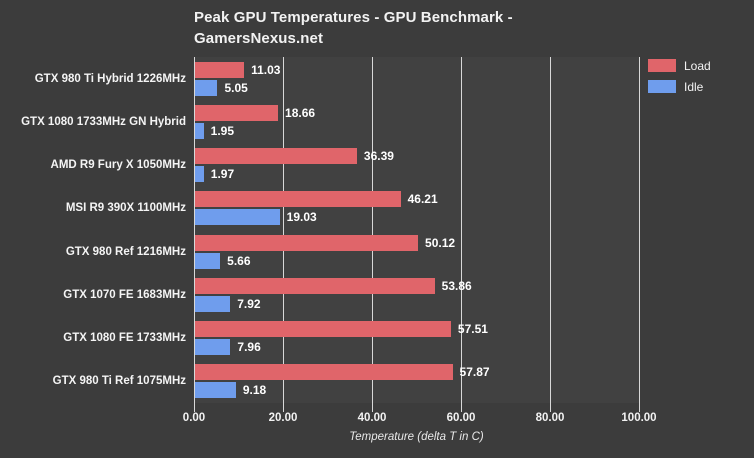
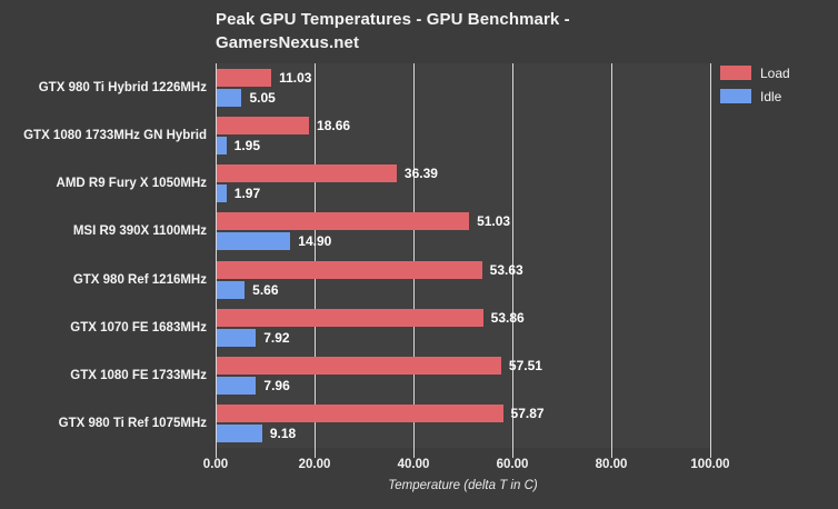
Load/MSI R9 390X 1100MHz: 46.21 -> 51.03
Idle/MSI R9 390X 1100MHz: 19.03 -> 14.90
Load/GTX 980 Ref 1216MHz: 50.12 -> 53.63
